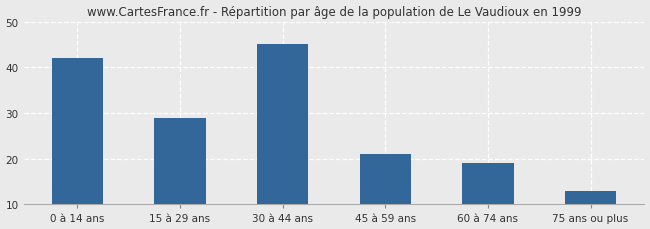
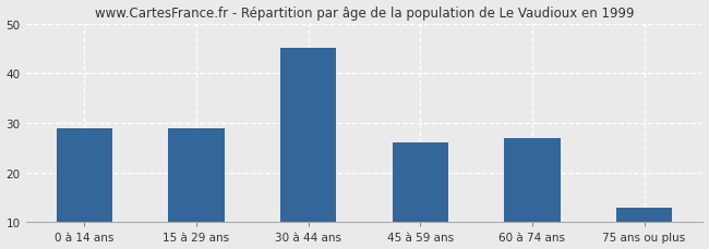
0 à 14 ans: 42 -> 29
45 à 59 ans: 21 -> 26
60 à 74 ans: 19 -> 27
